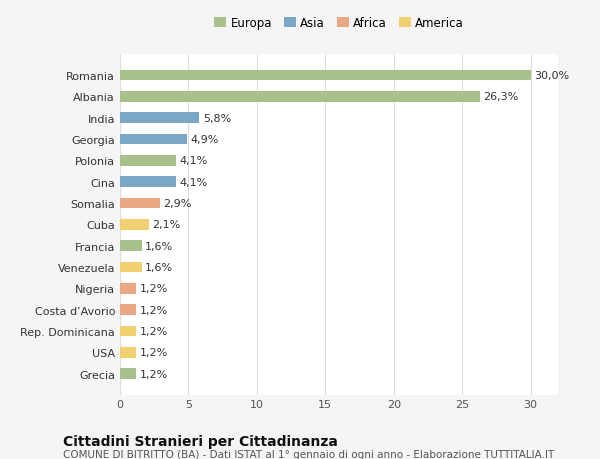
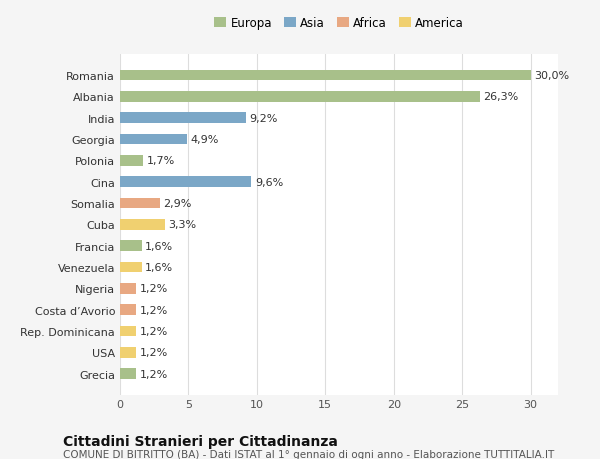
India: 5,8% -> 9,2%
Polonia: 4,1% -> 1,7%
Cina: 4,1% -> 9,6%
Cuba: 2,1% -> 3,3%
